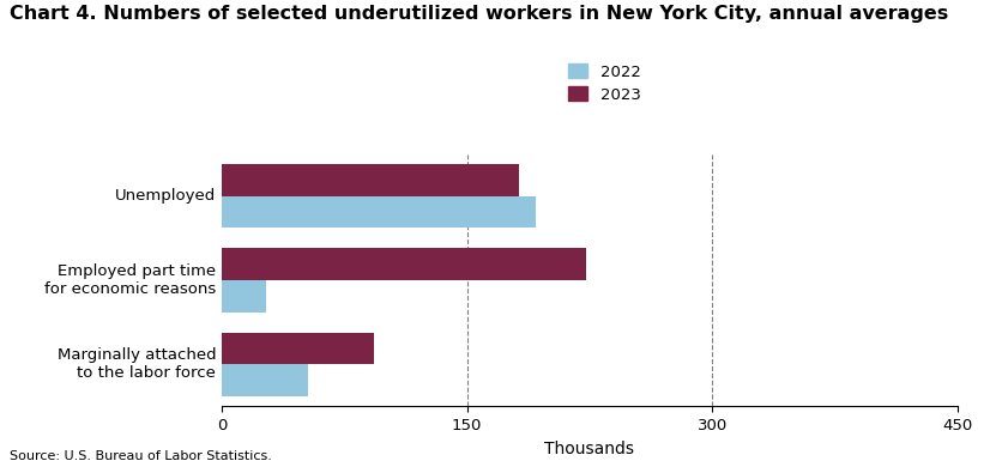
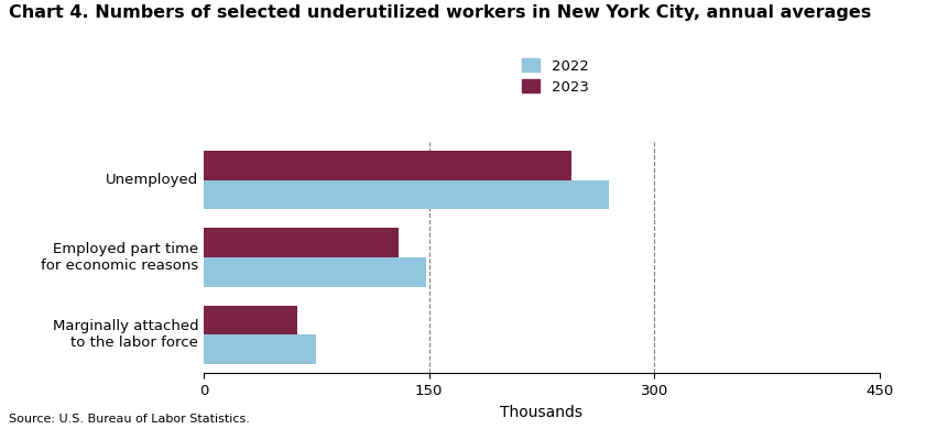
2023/Unemployed: 182 -> 245
2022/Unemployed: 192 -> 270
2023/Employed part time for economic reasons: 223 -> 130
2022/Employed part time for economic reasons: 27 -> 148
2023/Marginally attached to the labor force: 93 -> 62
2022/Marginally attached to the labor force: 53 -> 75
